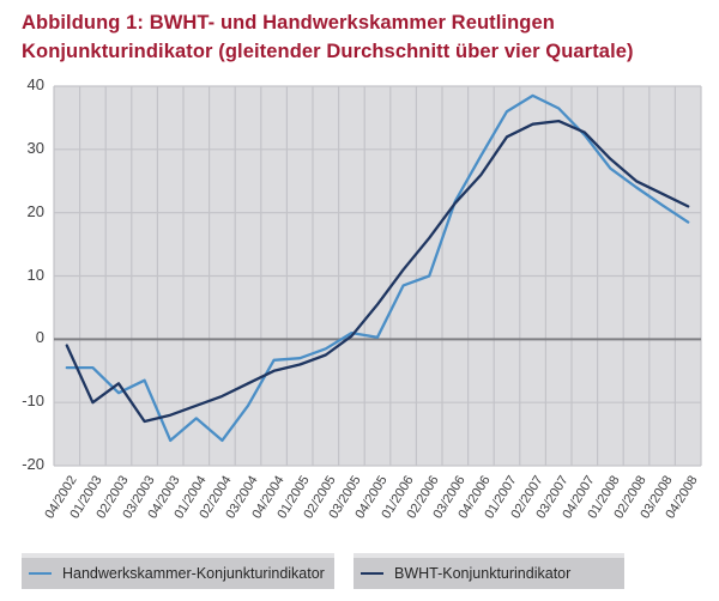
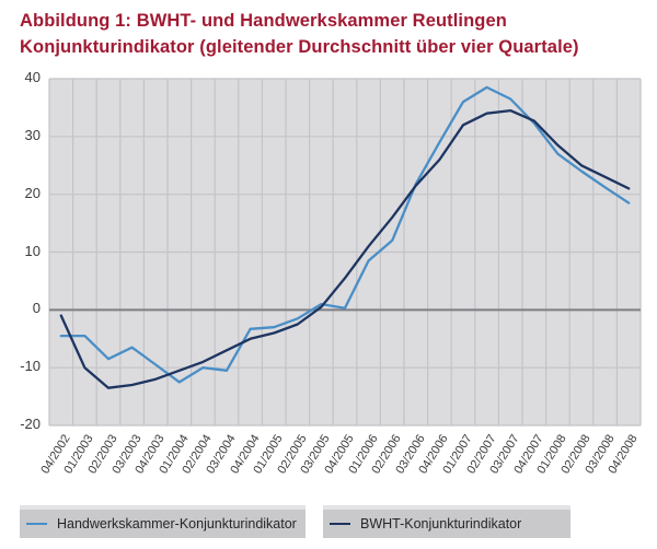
BWHT-Konjunkturindikator/02/2003: -7 -> -14
Handwerkskammer-Konjunkturindikator/04/2003: -16 -> -10
Handwerkskammer-Konjunkturindikator/02/2004: -16 -> -10
Handwerkskammer-Konjunkturindikator/02/2006: 10 -> 12
